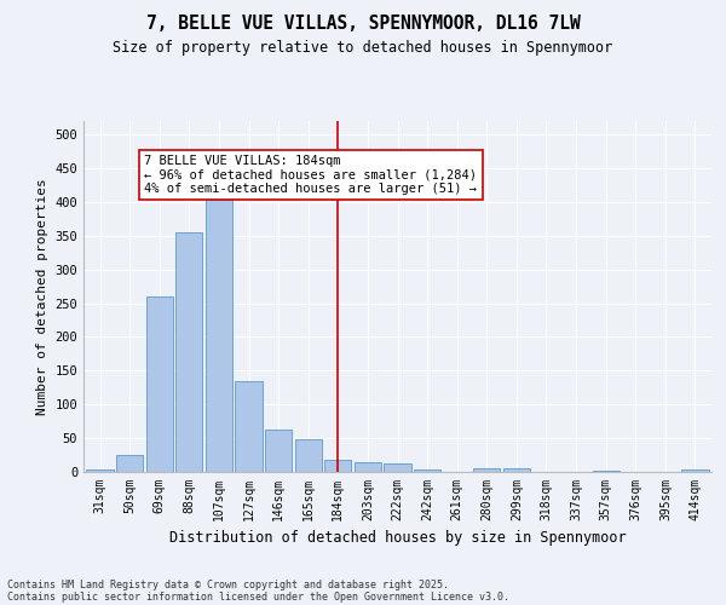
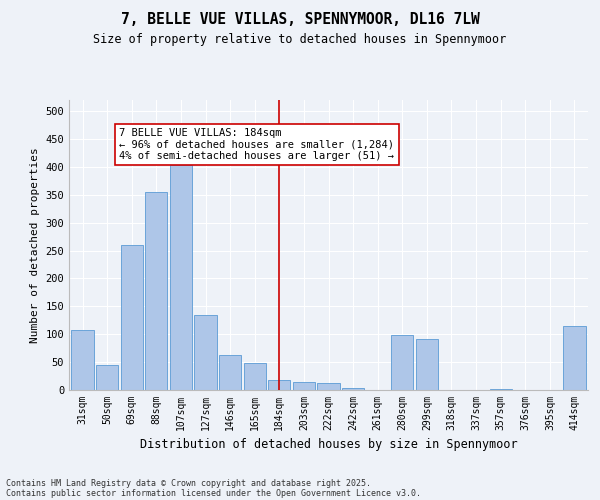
31sqm: 3 -> 108
50sqm: 25 -> 44
280sqm: 5 -> 98
299sqm: 5 -> 92
414sqm: 3 -> 114
